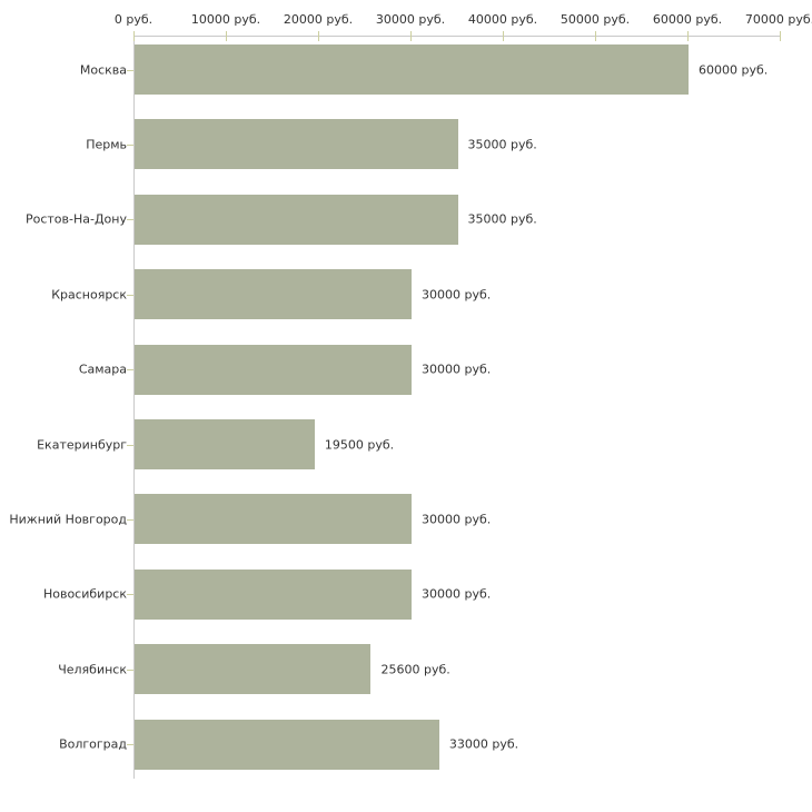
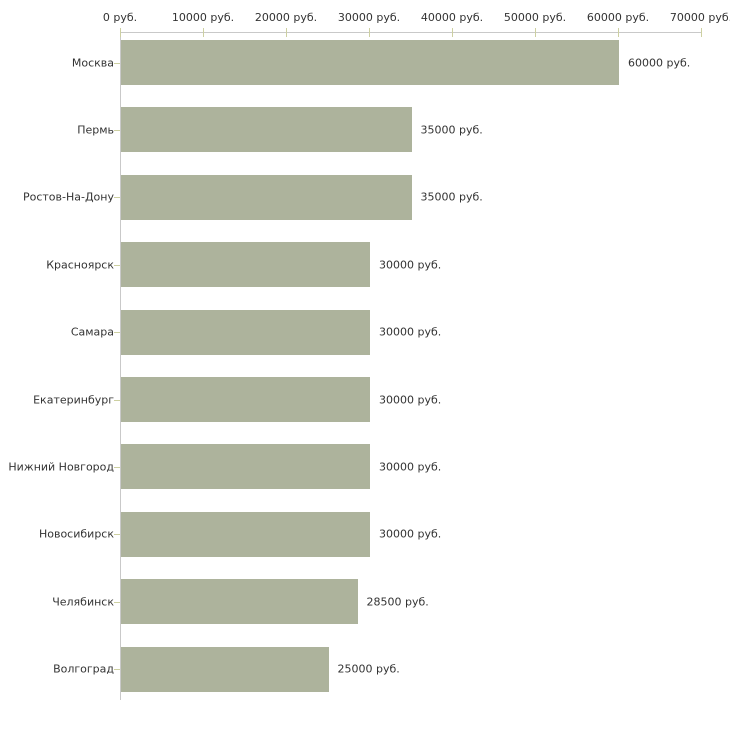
Екатеринбург: 19500 -> 30000
Челябинск: 25600 -> 28500
Волгоград: 33000 -> 25000
